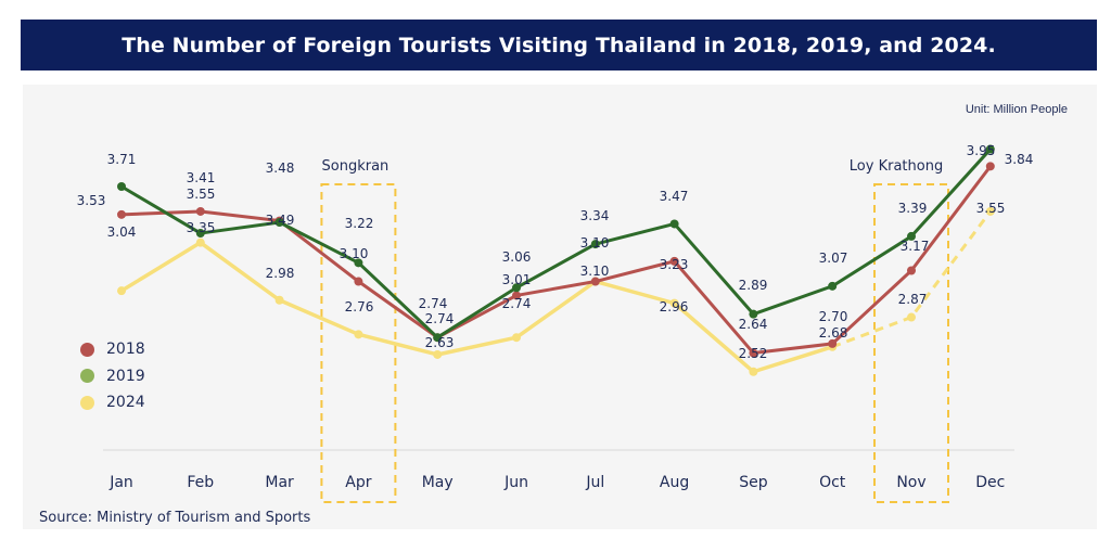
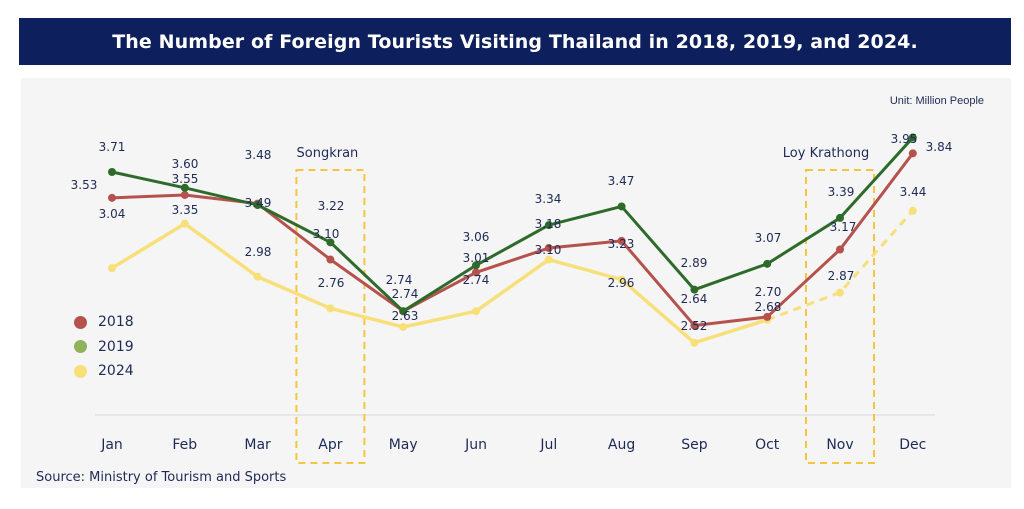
2019/Feb: 3.41 -> 3.60
2018/Jul: 3.10 -> 3.18
2024/Dec: 3.55 -> 3.44
